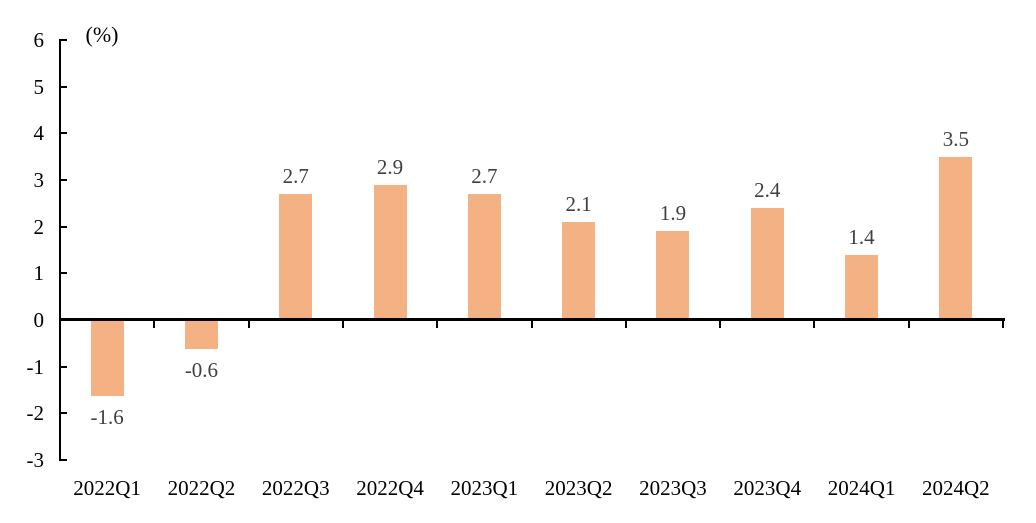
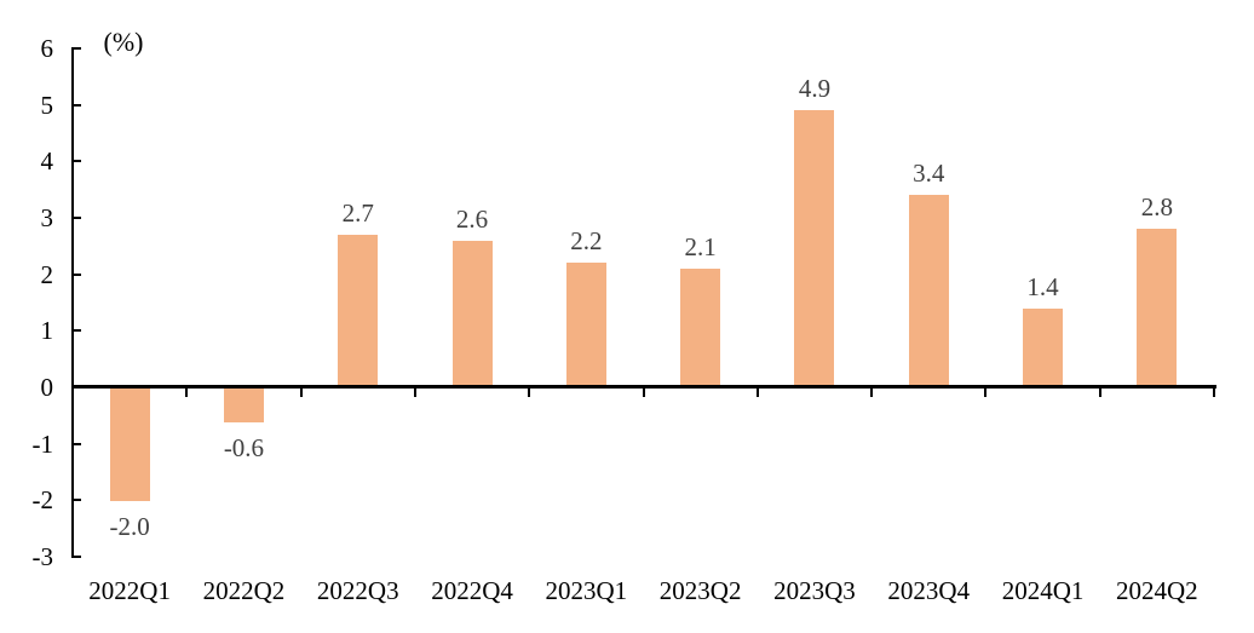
2022Q1: -1.6 -> -2.0
2022Q4: 2.9 -> 2.6
2023Q1: 2.7 -> 2.2
2023Q3: 1.9 -> 4.9
2023Q4: 2.4 -> 3.4
2024Q2: 3.5 -> 2.8
